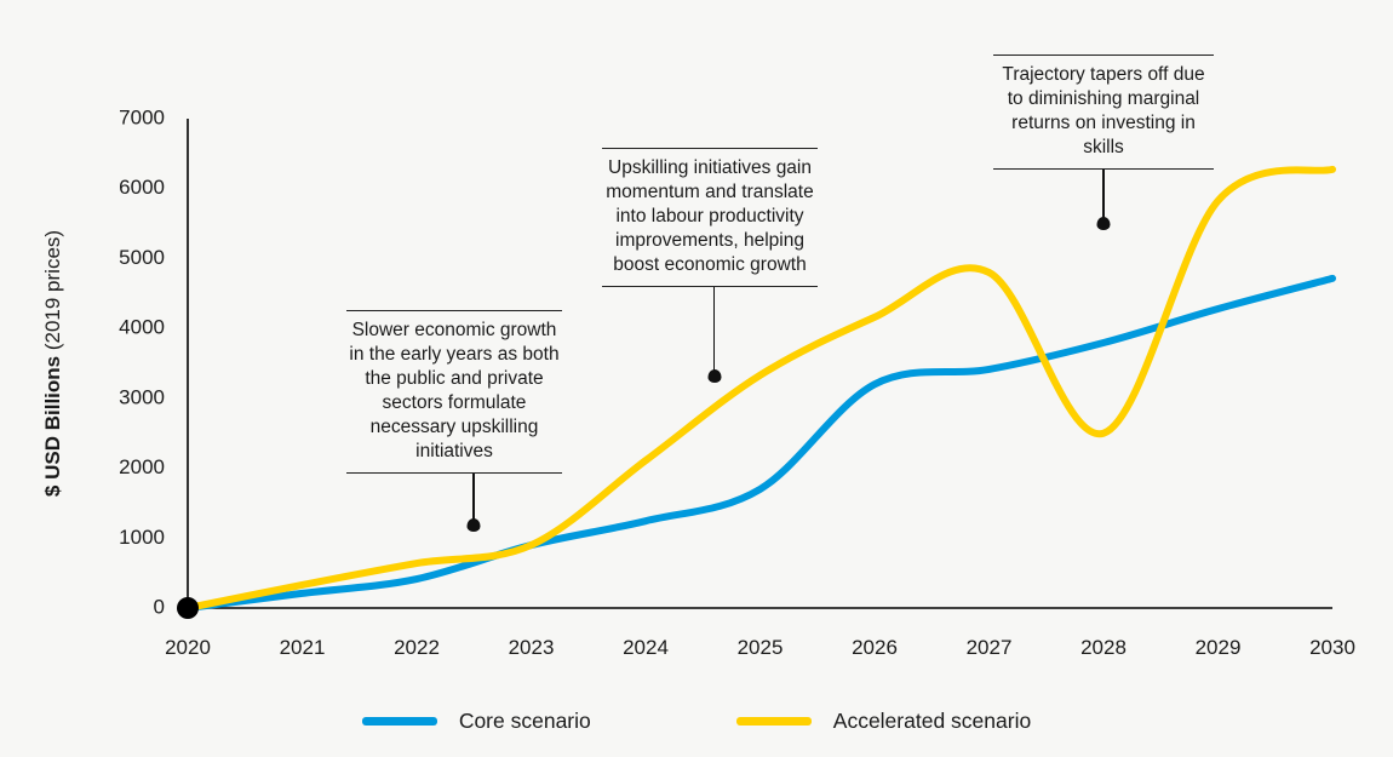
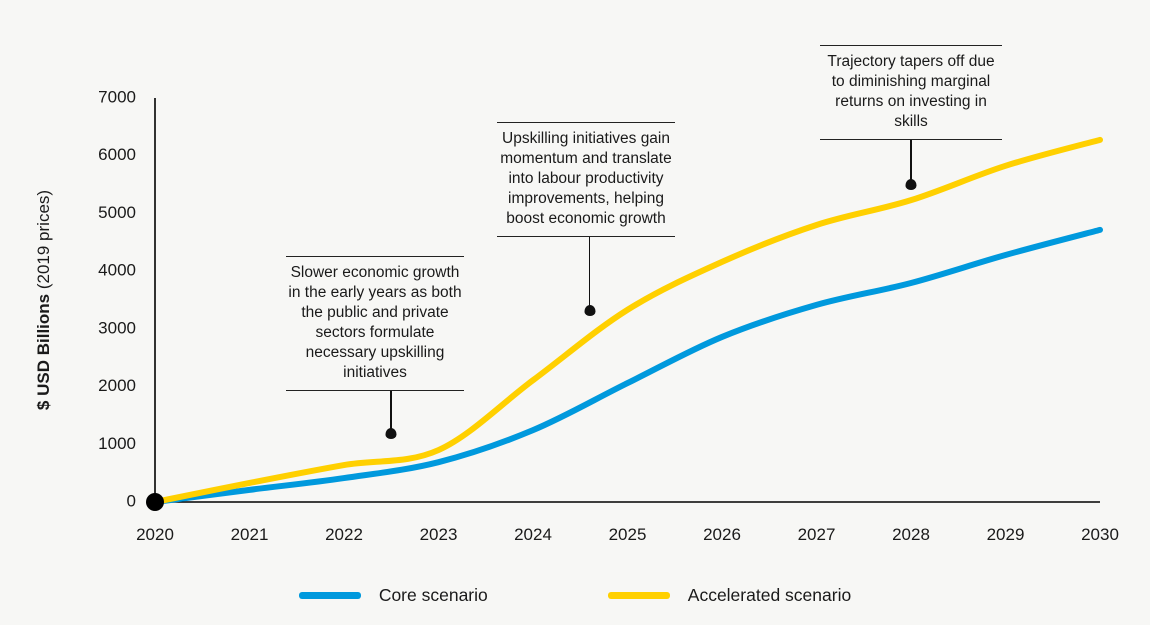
Core scenario/2023: 900 -> 700
Core scenario/2025: 1700 -> 2100
Core scenario/2026: 3200 -> 2900
Accelerated scenario/2028: 2500 -> 5200
